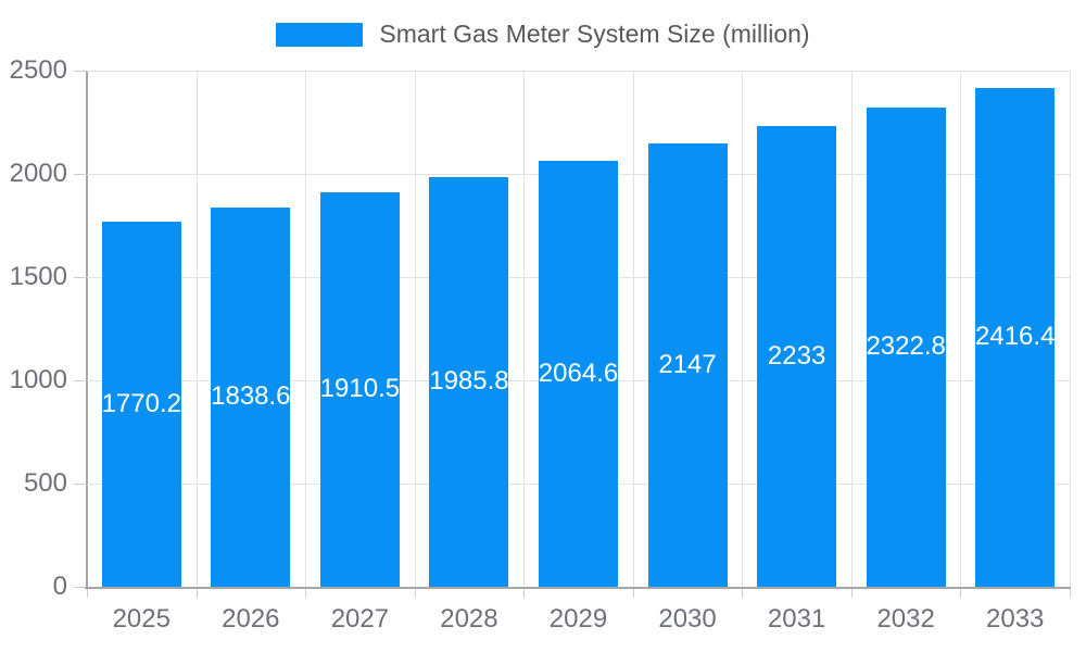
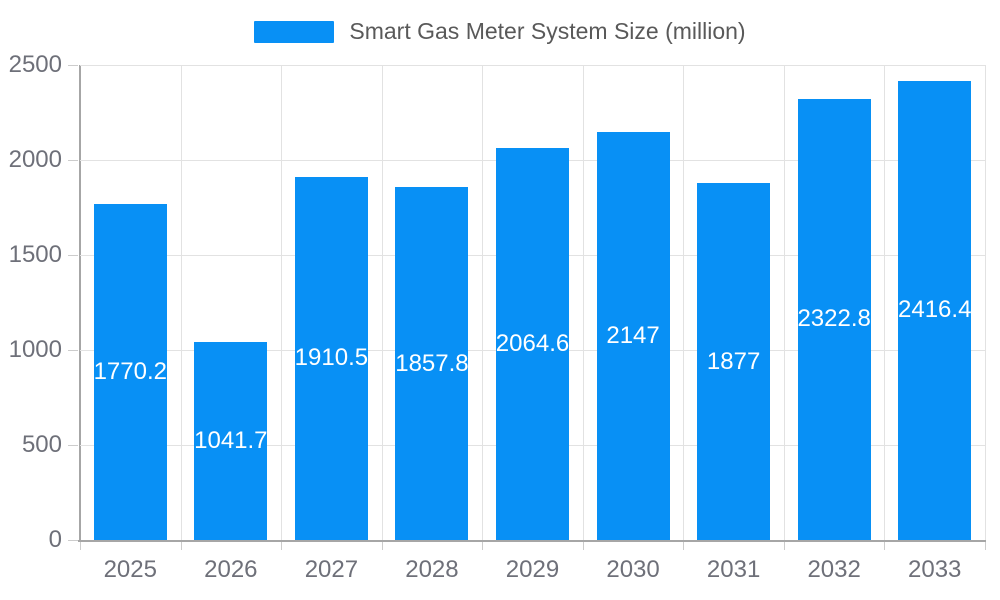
2026: 1838.6 -> 1041.7
2028: 1985.8 -> 1857.8
2031: 2233 -> 1877
